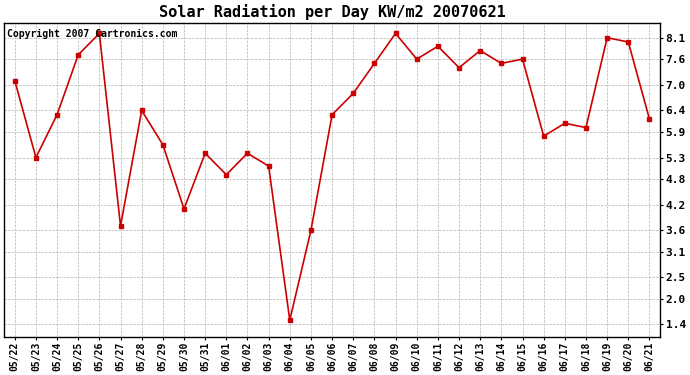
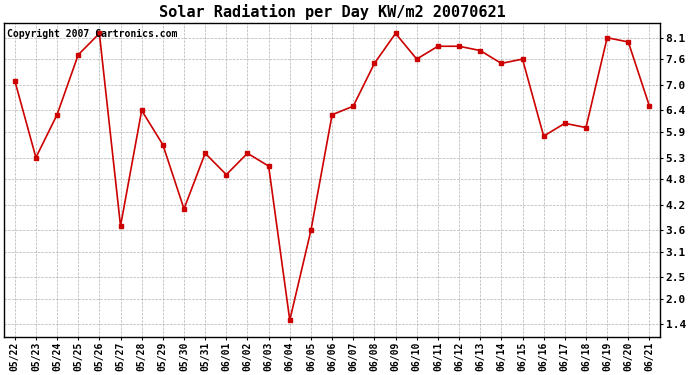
06/07: 6.8 -> 6.5
06/12: 7.4 -> 7.9
06/21: 6.2 -> 6.5
